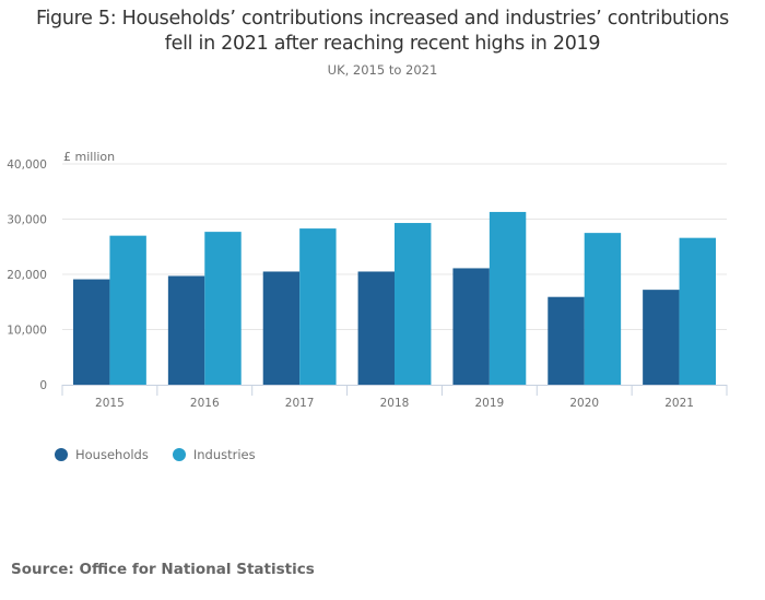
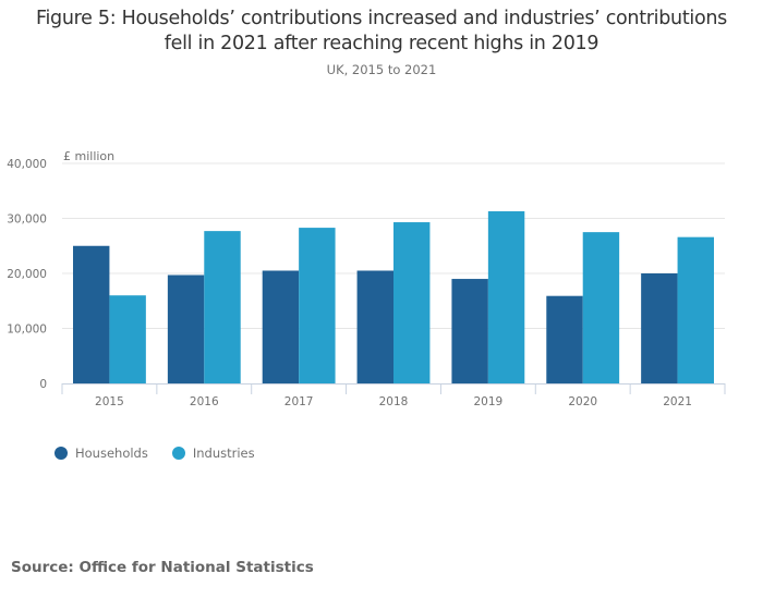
Households/2015: 19000 -> 25000
Industries/2015: 27000 -> 16000
Households/2019: 21000 -> 19000
Households/2021: 17000 -> 20000
